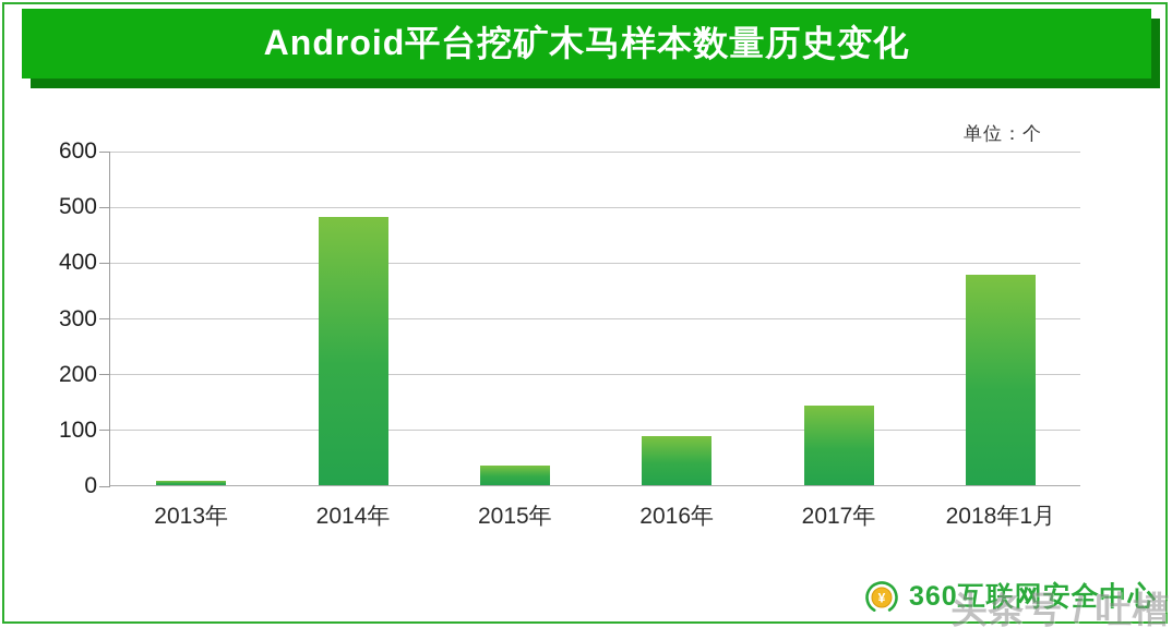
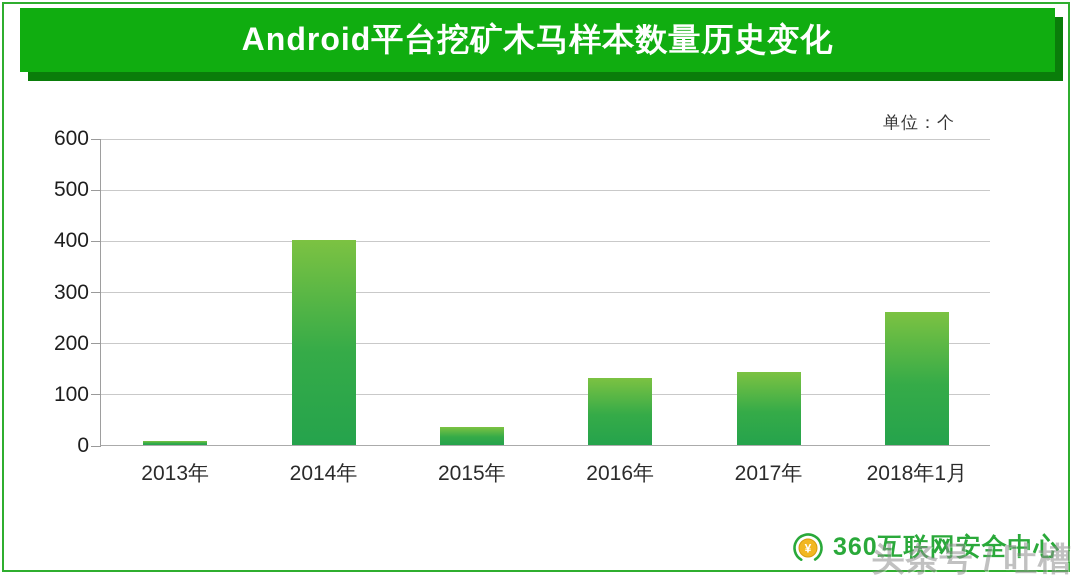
2014年: 480 -> 400
2016年: 90 -> 130
2018年1月: 380 -> 260
